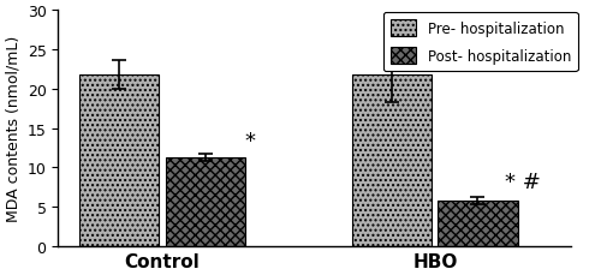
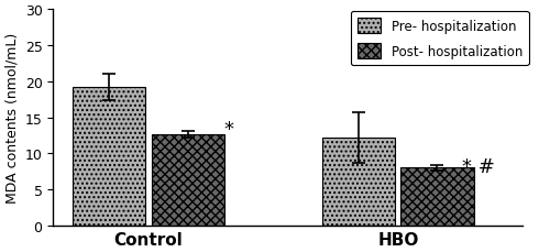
Pre- hospitalization/Control: 21.8 -> 19.2
Post- hospitalization/Control: 11.3 -> 12.6
Pre- hospitalization/HBO: 21.8 -> 12.2
Post- hospitalization/HBO: 5.8 -> 8.0
